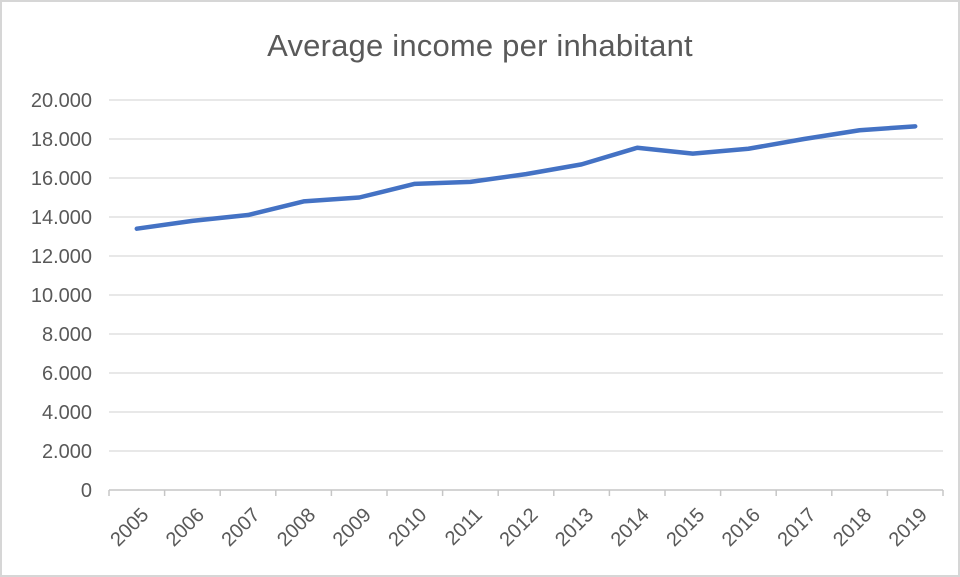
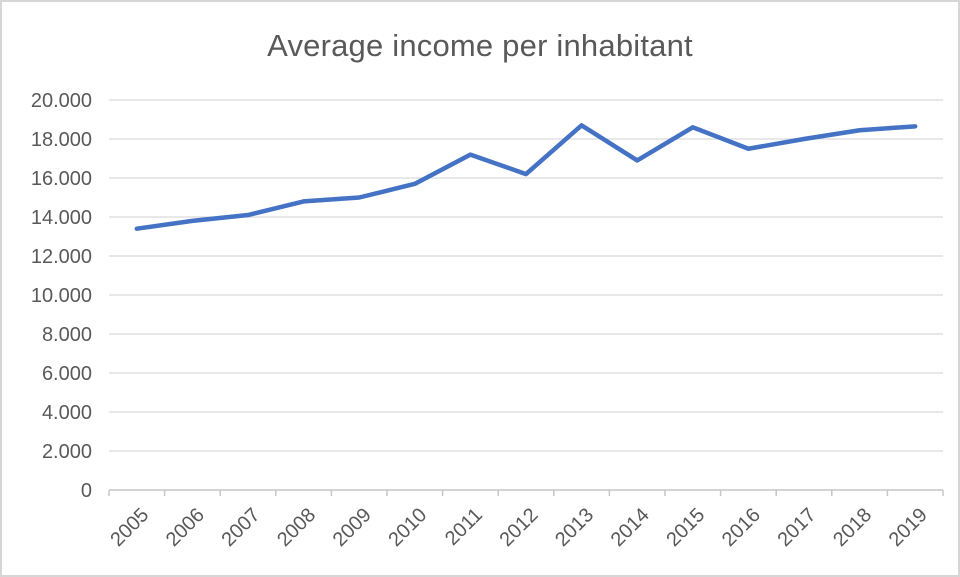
2011: 15800 -> 17200
2013: 16700 -> 18700
2014: 17600 -> 16900
2015: 17200 -> 18600
